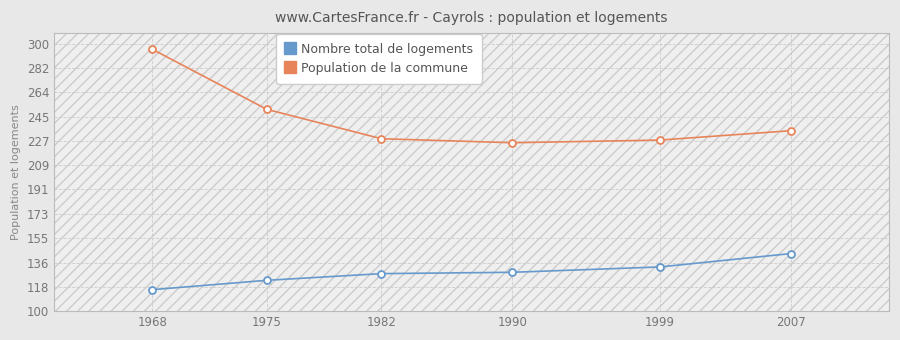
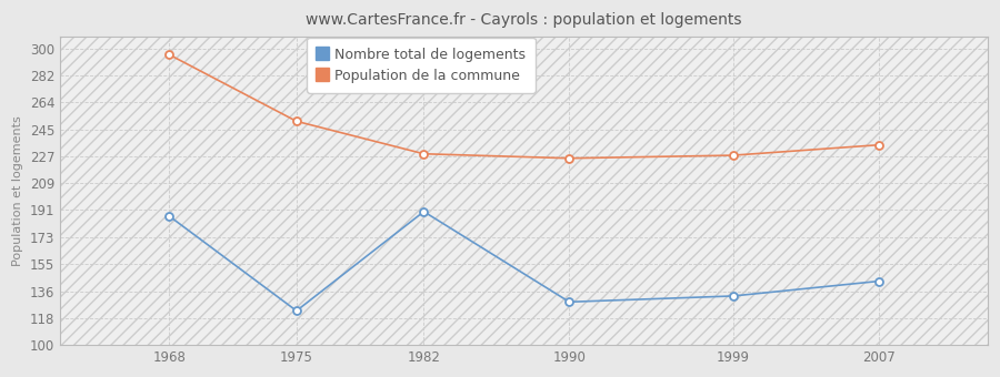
Nombre total de logements/1968: 116 -> 187
Nombre total de logements/1982: 128 -> 190
